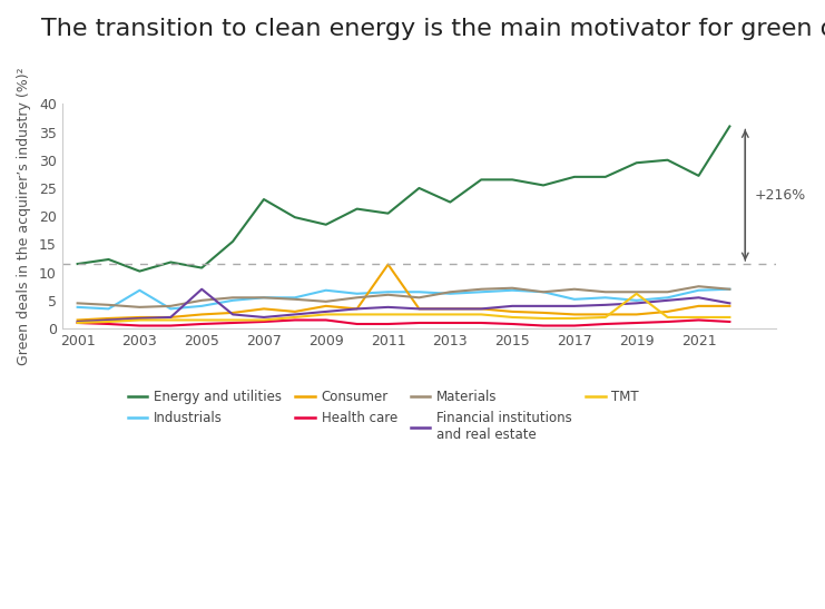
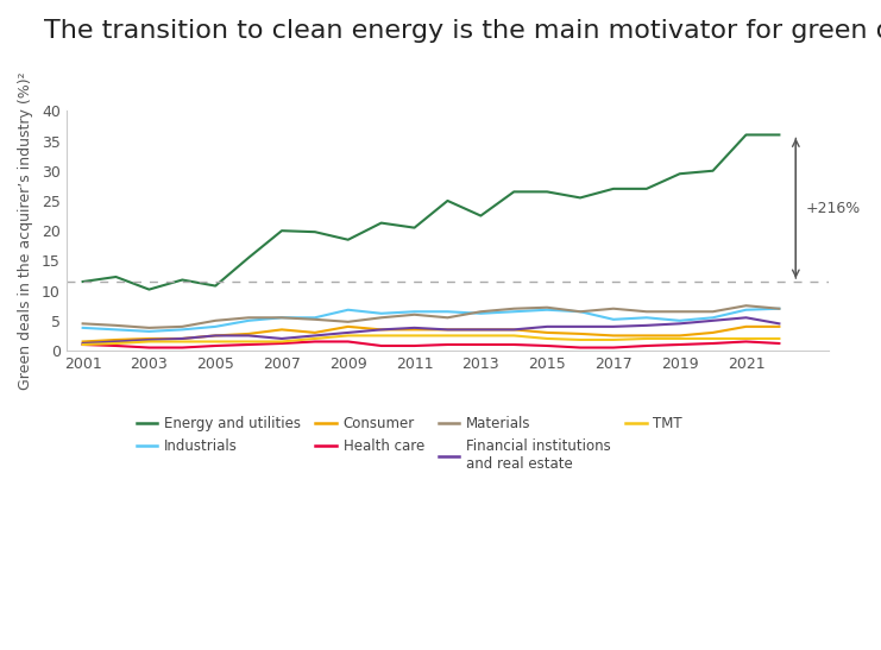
Industrials/2003: 6.8 -> 3.2
Financial institutions and real estate/2005: 7.0 -> 2.5
Energy and utilities/2007: 23.0 -> 20.0
Consumer/2011: 11.4 -> 3.5
TMT/2019: 6.2 -> 2.0
Energy and utilities/2021: 27.2 -> 36.0
